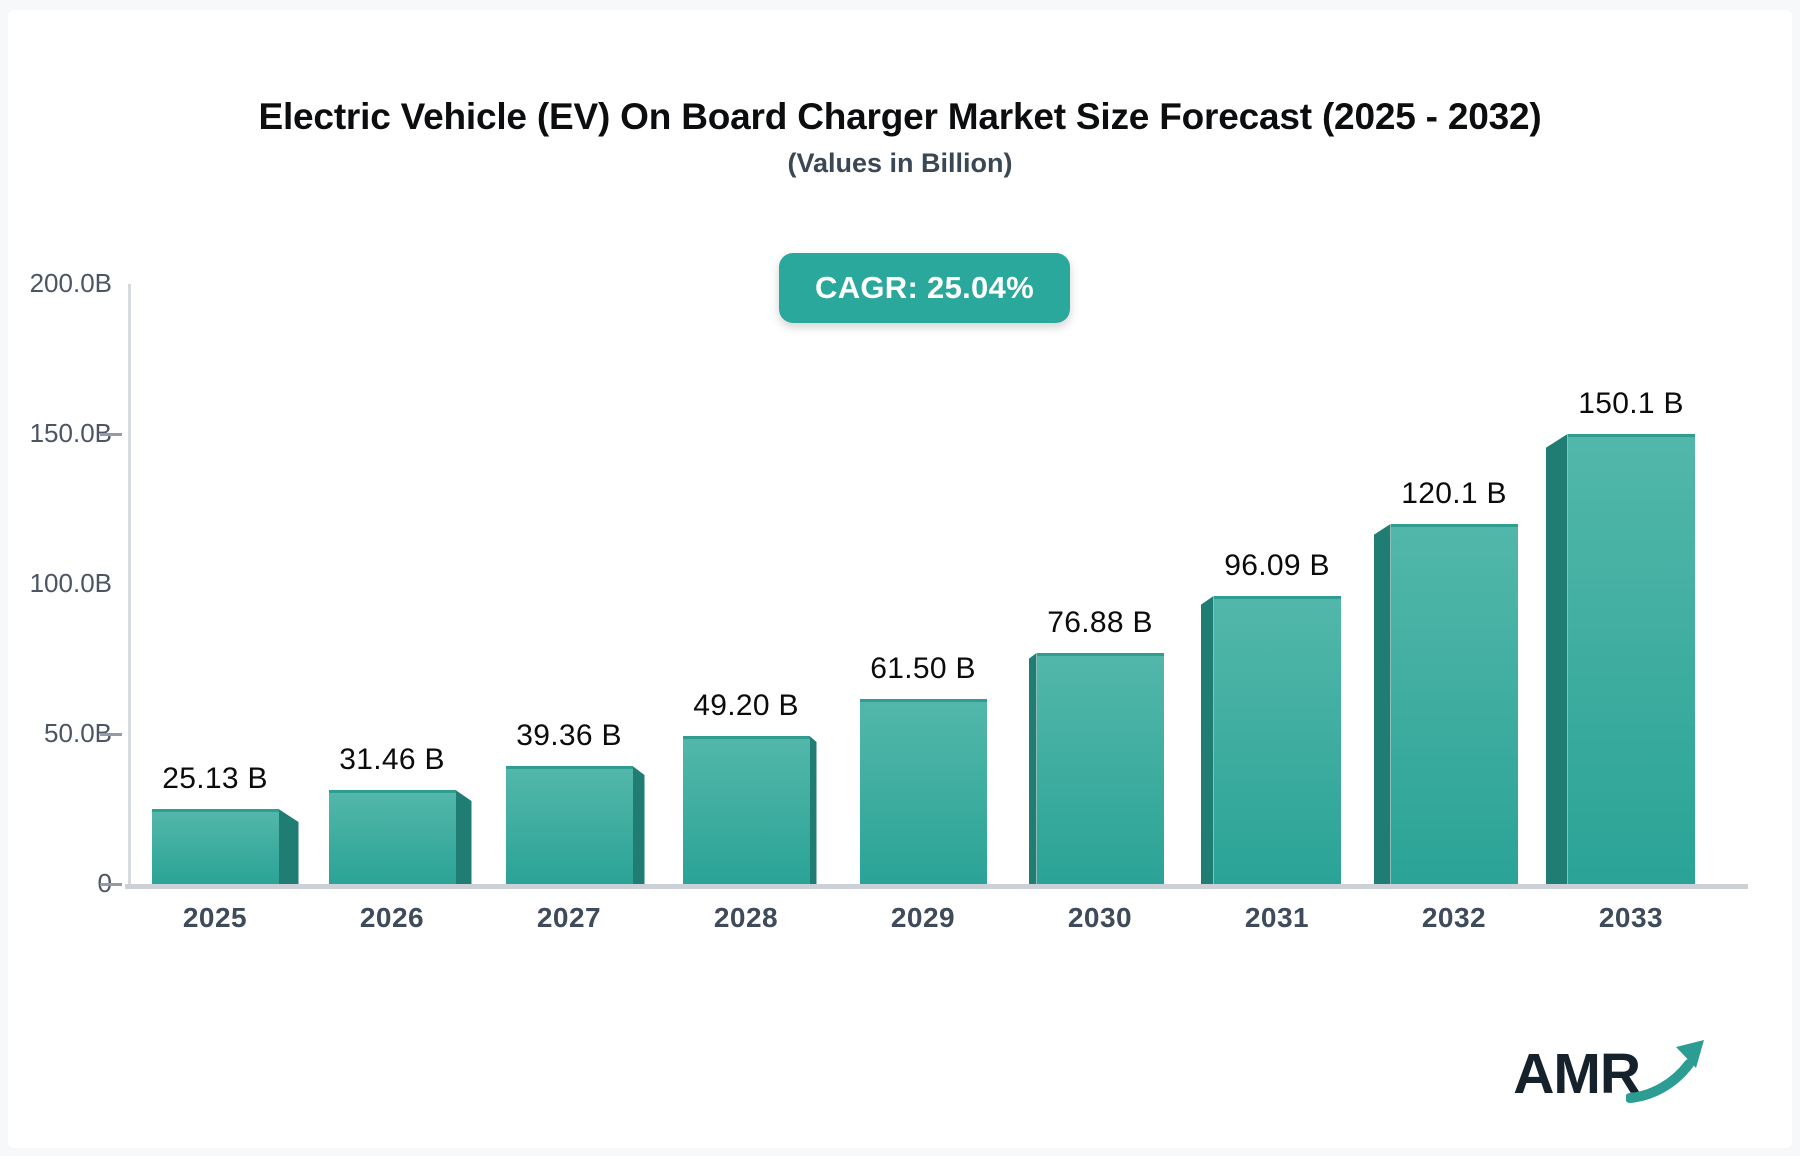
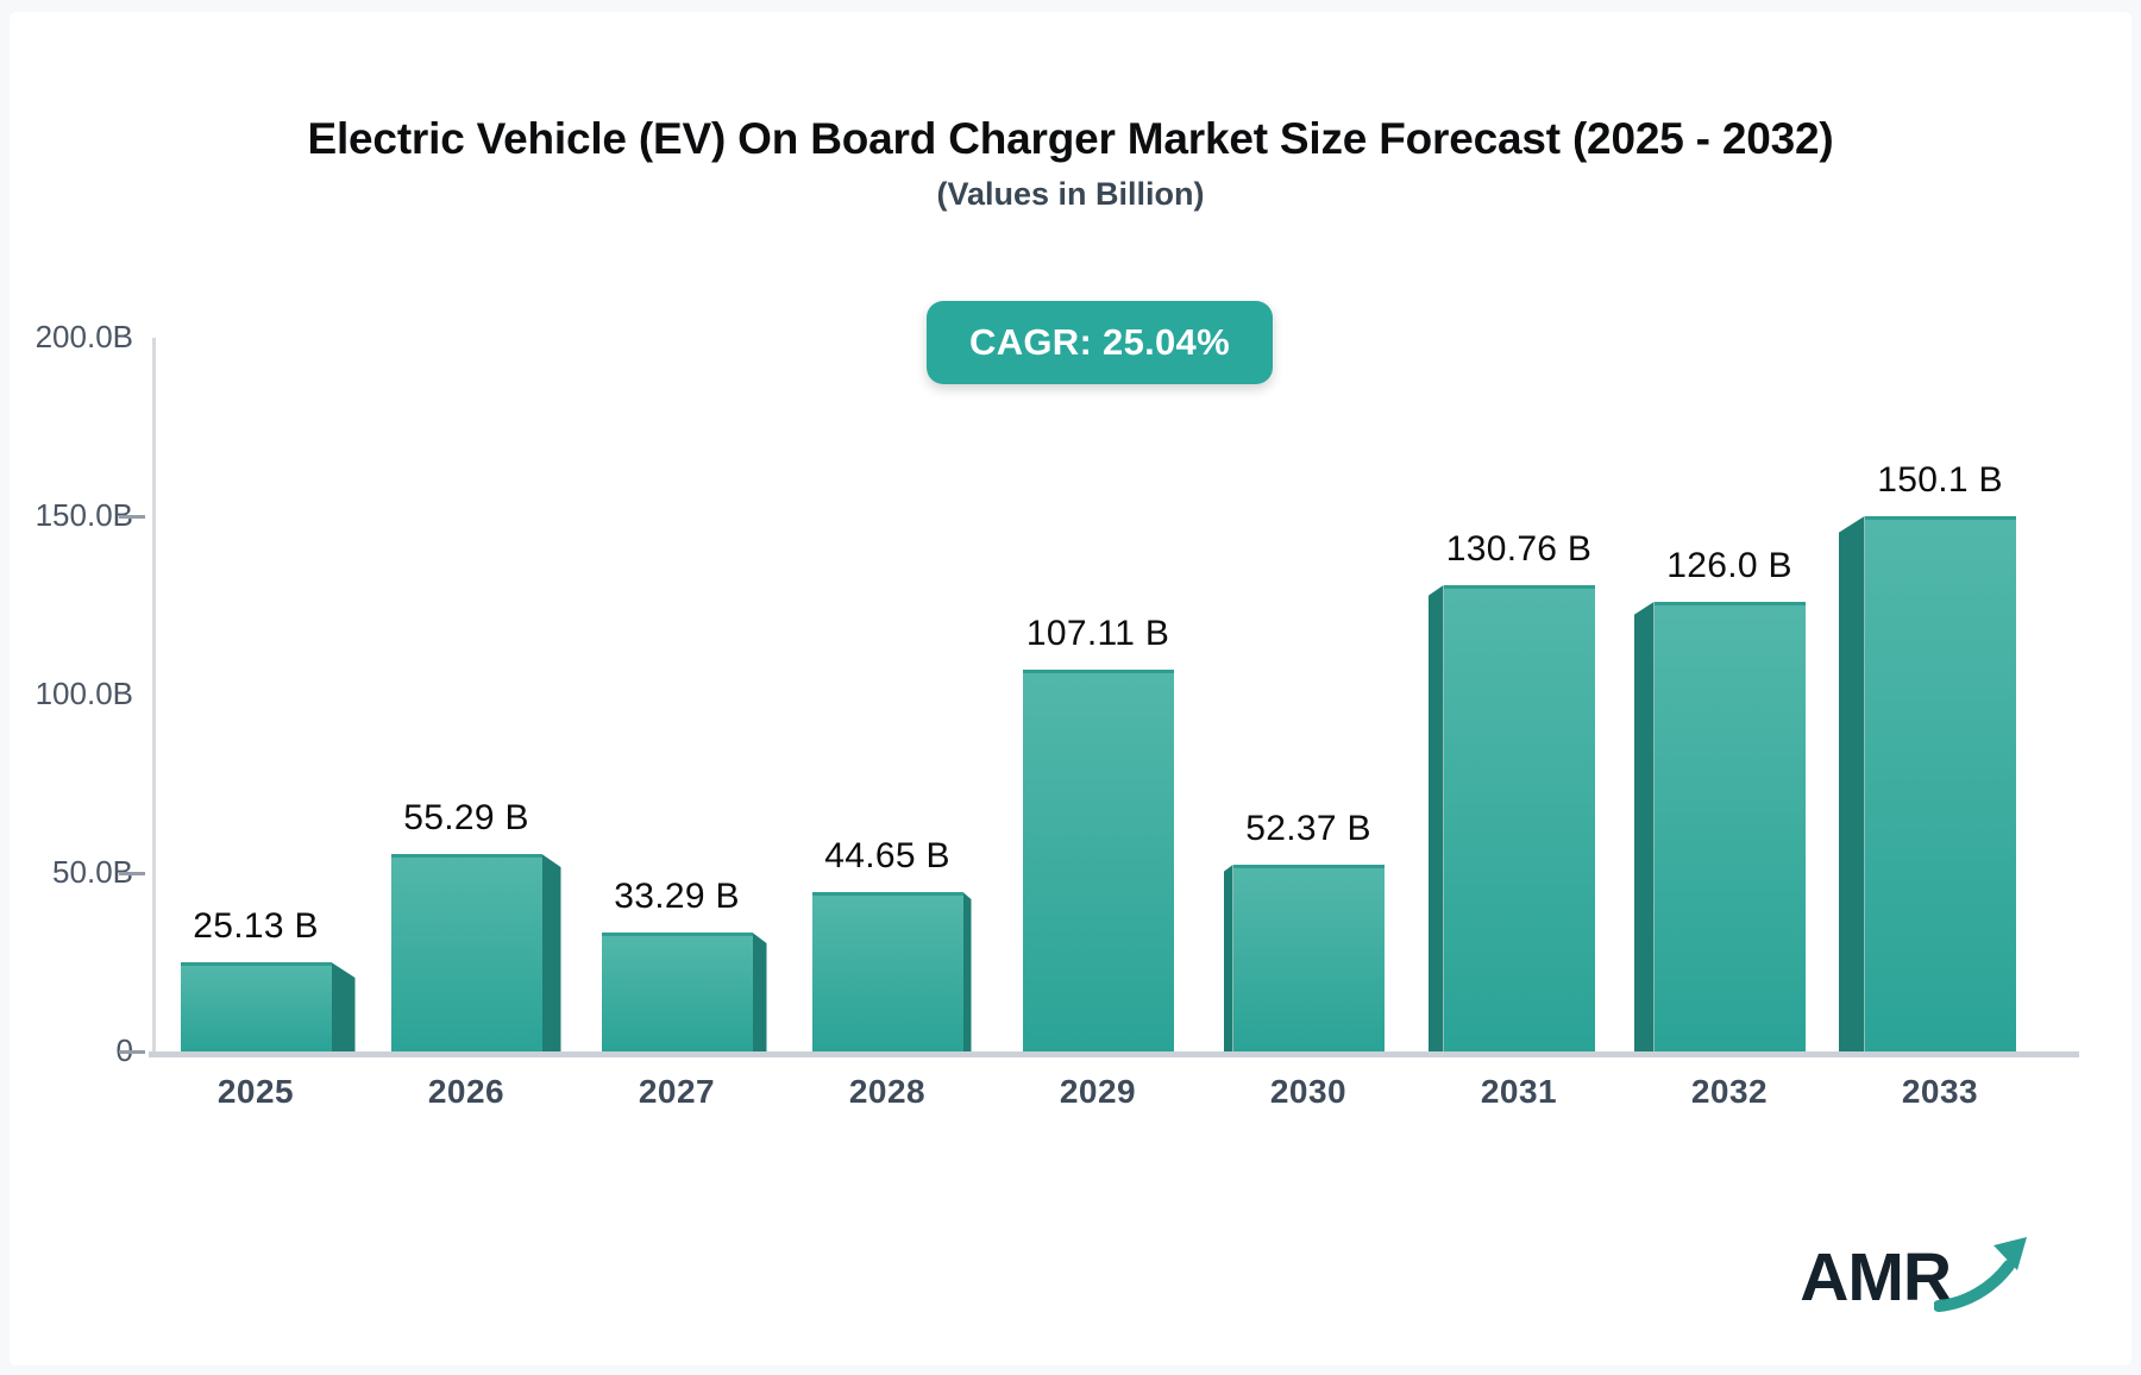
2026: 31.46 -> 55.29
2027: 39.36 -> 33.29
2028: 49.20 -> 44.65
2029: 61.50 -> 107.11
2030: 76.88 -> 52.37
2031: 96.09 -> 130.76
2032: 120.1 -> 126.0
